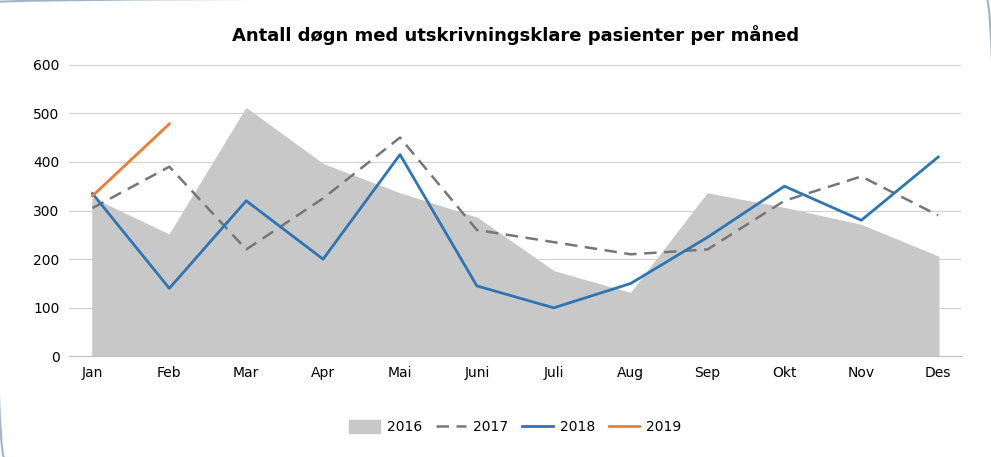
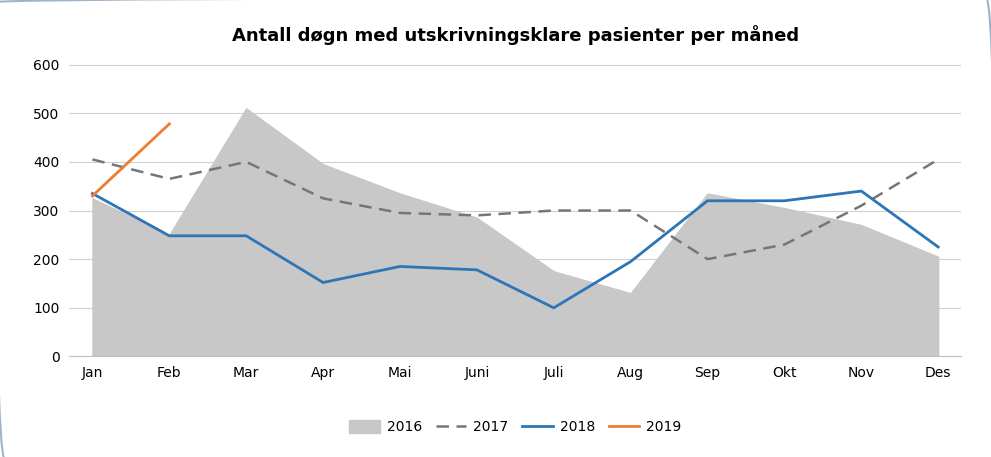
2017/Jan: 305 -> 405
2017/Feb: 390 -> 365
2018/Feb: 140 -> 248
2017/Mar: 220 -> 400
2018/Mar: 320 -> 248
2018/Apr: 200 -> 152
2017/Mai: 450 -> 295
2018/Mai: 415 -> 185
2017/Juni: 260 -> 290
2018/Juni: 145 -> 178
2017/Juli: 235 -> 300
2017/Aug: 210 -> 300
2018/Aug: 150 -> 195
2017/Sep: 220 -> 200
2018/Sep: 245 -> 320
2017/Okt: 320 -> 230
2018/Okt: 350 -> 320
2017/Nov: 370 -> 310
2018/Nov: 280 -> 340
2017/Des: 290 -> 405
2018/Des: 410 -> 225
